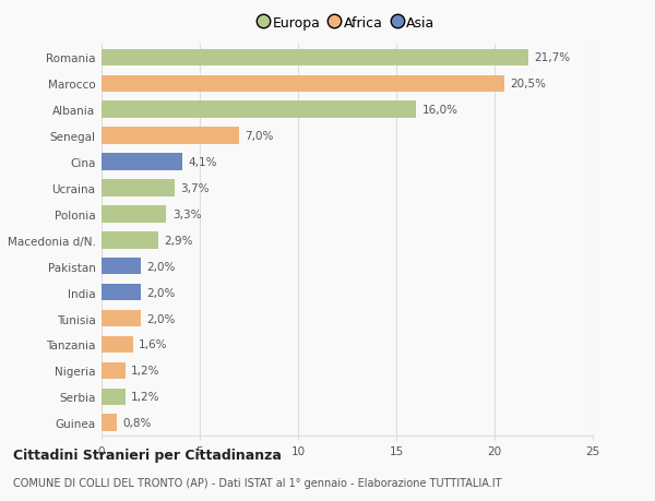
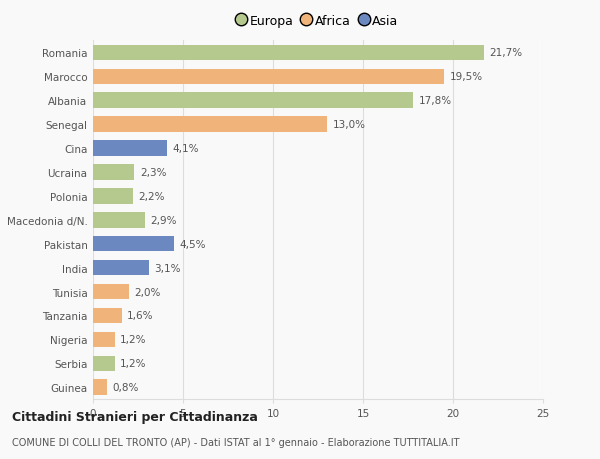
Marocco: 20,5% -> 19,5%
Albania: 16,0% -> 17,8%
Senegal: 7,0% -> 13,0%
Ucraina: 3,7% -> 2,3%
Polonia: 3,3% -> 2,2%
Pakistan: 2,0% -> 4,5%
India: 2,0% -> 3,1%
